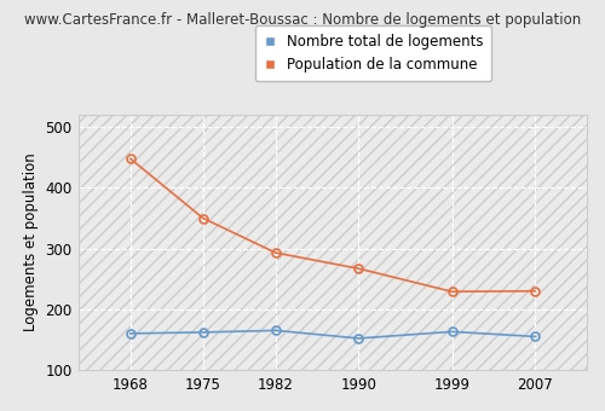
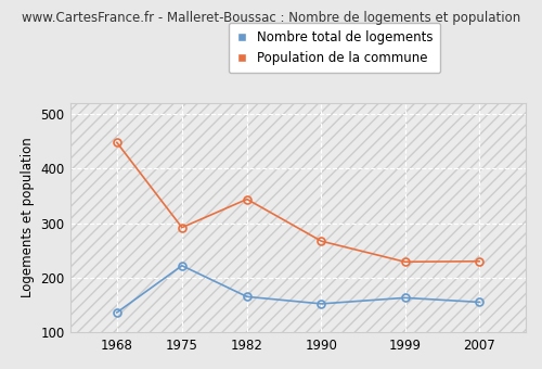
Nombre total de logements/1968: 160 -> 136
Nombre total de logements/1975: 162 -> 222
Population de la commune/1975: 350 -> 292
Population de la commune/1982: 293 -> 344
